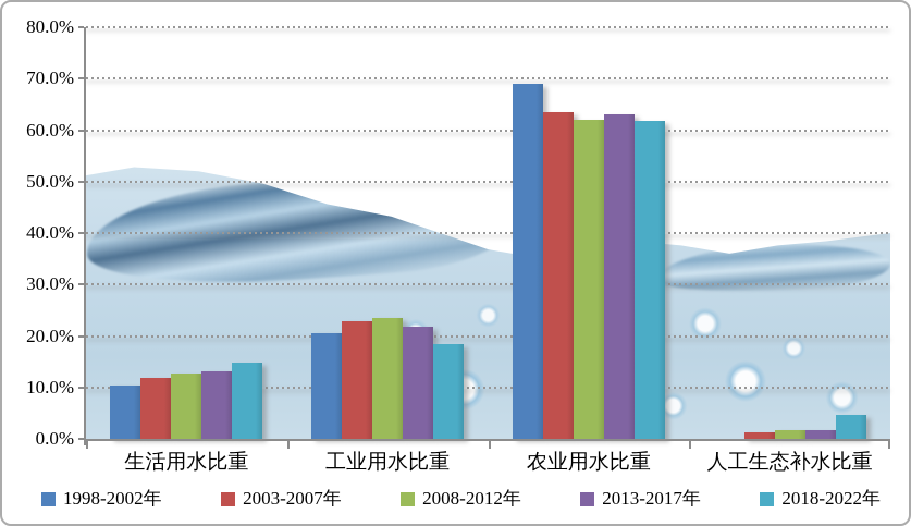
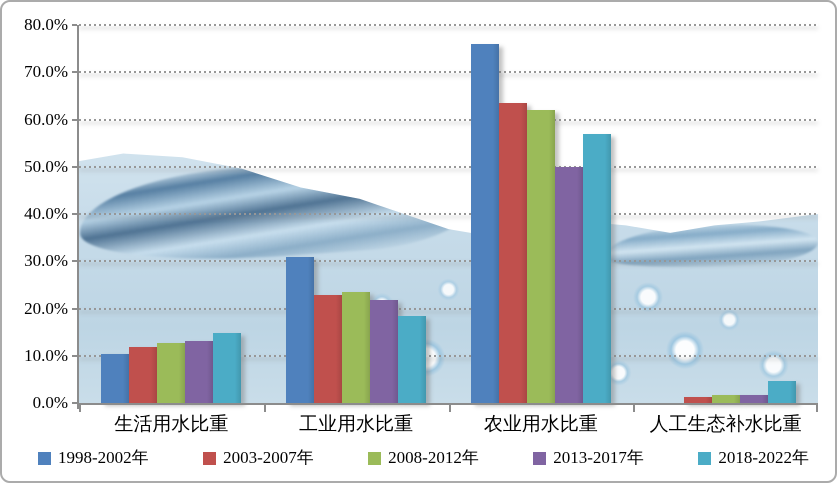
1998-2002年/工业用水比重: 20% -> 31%
1998-2002年/农业用水比重: 69% -> 76%
2013-2017年/农业用水比重: 63% -> 50%
2018-2022年/农业用水比重: 62% -> 57%
